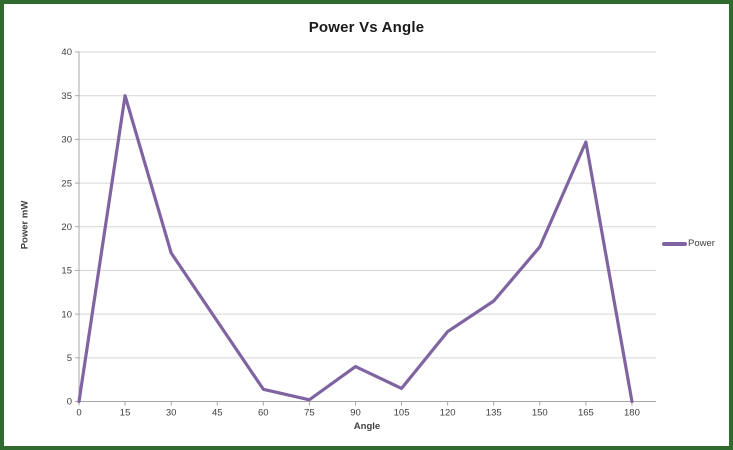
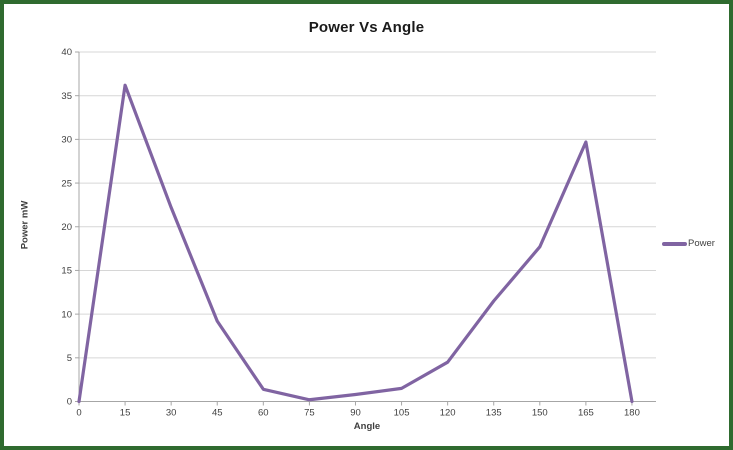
15: 35 -> 36
30: 17 -> 22
90: 4 -> 1
120: 8 -> 4
